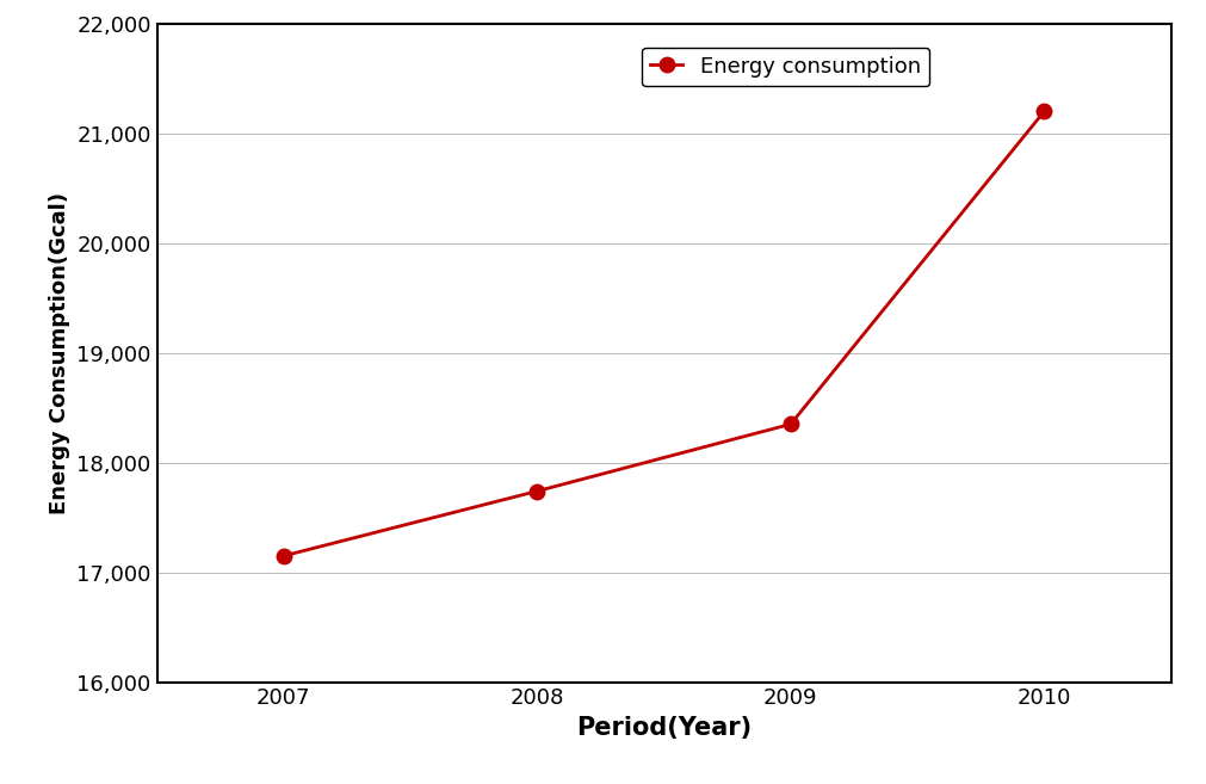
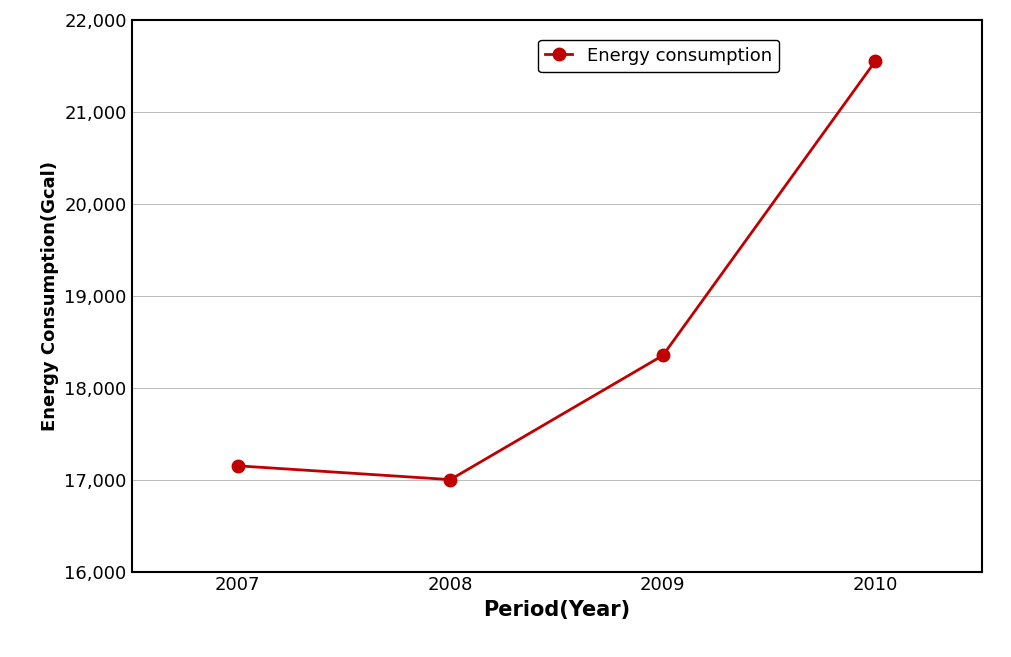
2008: 17,740 -> 17,000
2010: 21,200 -> 21,550
